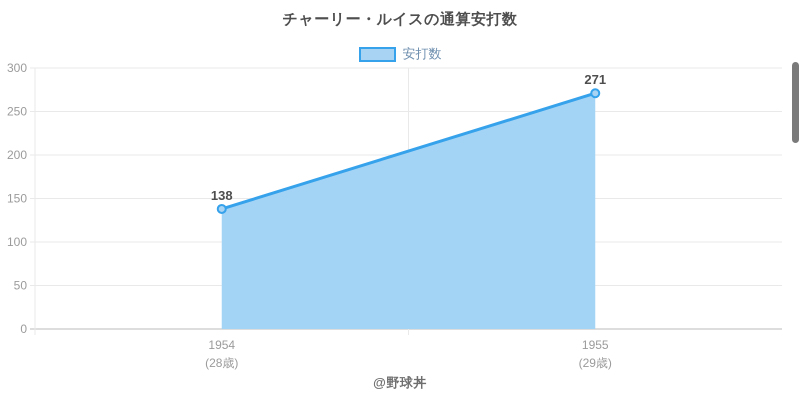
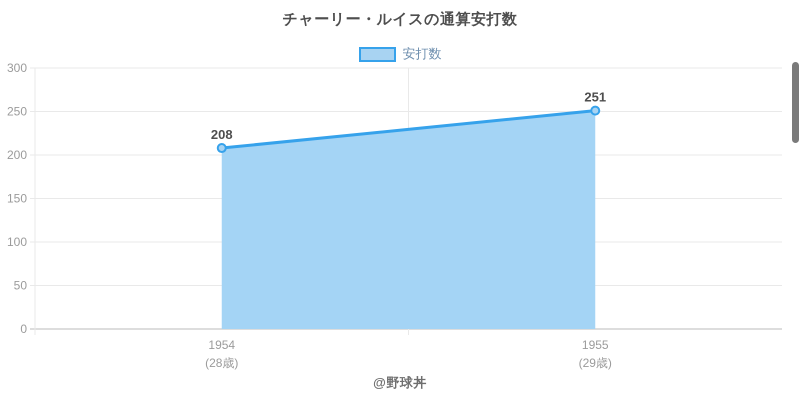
1954: 138 -> 208
1955: 271 -> 251
